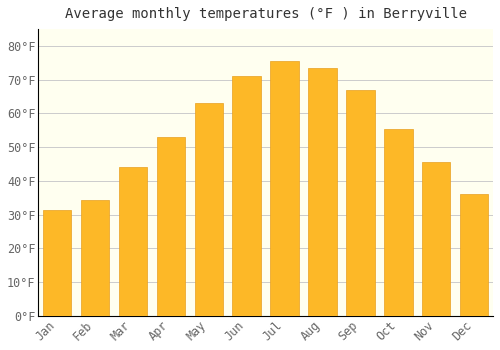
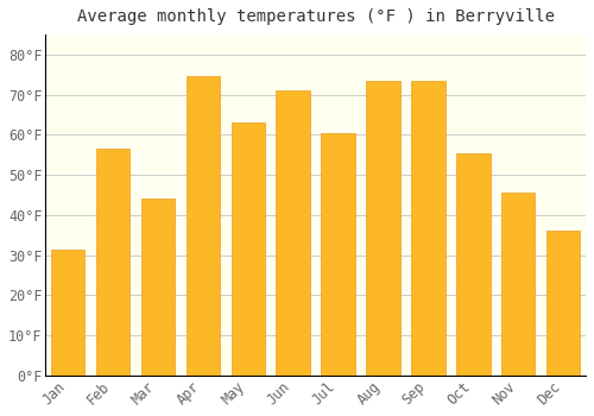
Feb: 34.5°F -> 56.5°F
Apr: 53.0°F -> 74.5°F
Jul: 75.5°F -> 60.5°F
Sep: 67.0°F -> 73.5°F
